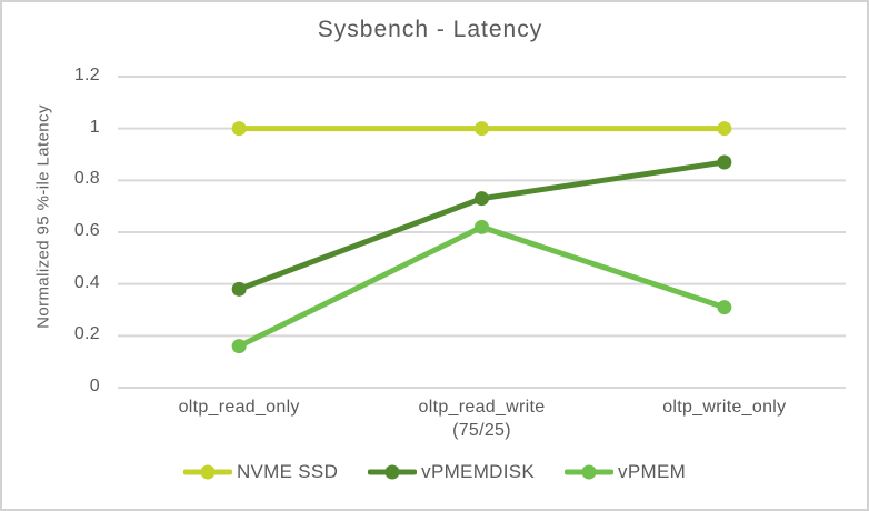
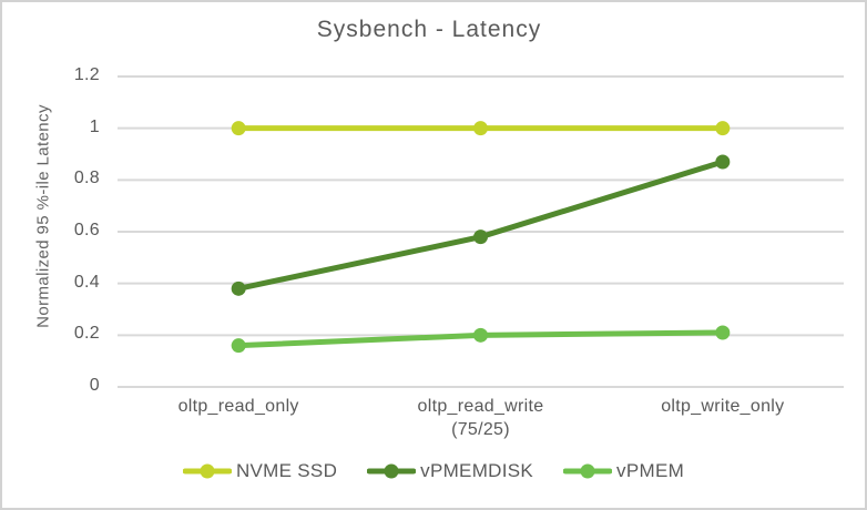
vPMEMDISK/oltp_read_write (75/25): 0.73 -> 0.58
vPMEM/oltp_read_write (75/25): 0.62 -> 0.20
vPMEM/oltp_write_only: 0.31 -> 0.21
